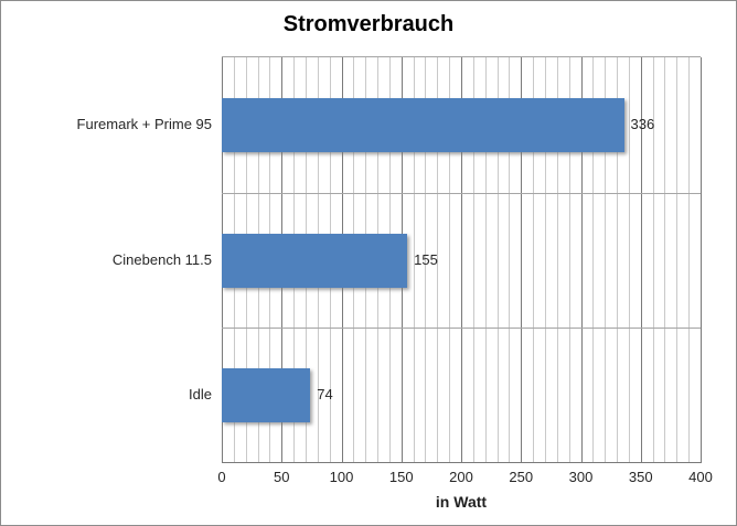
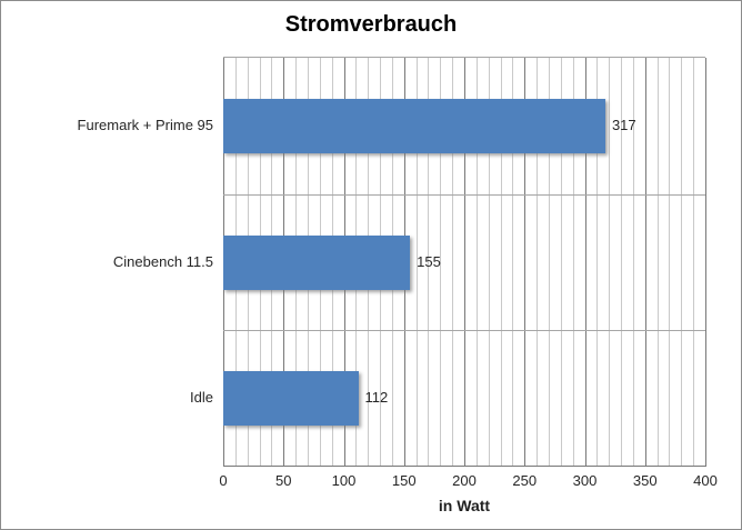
Furemark + Prime 95: 336 -> 317
Idle: 74 -> 112
